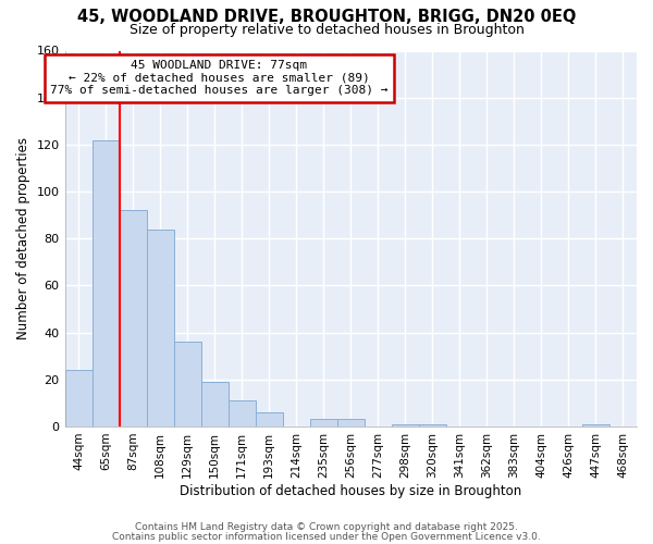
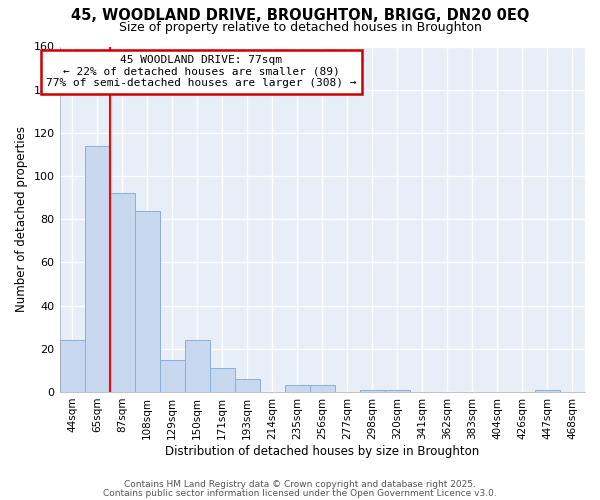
65sqm: 122 -> 114
129sqm: 36 -> 15
150sqm: 19 -> 24
